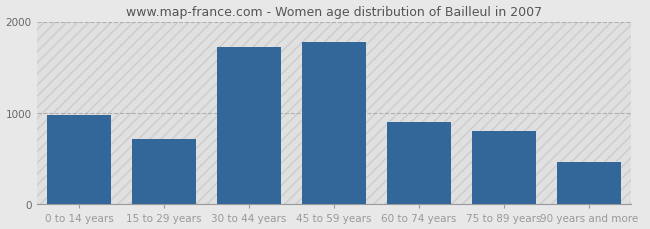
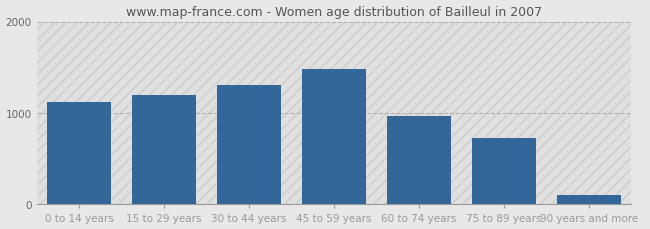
0 to 14 years: 980 -> 1120
15 to 29 years: 720 -> 1200
30 to 44 years: 1720 -> 1310
45 to 59 years: 1780 -> 1480
60 to 74 years: 900 -> 970
75 to 89 years: 800 -> 730
90 years and more: 460 -> 100
